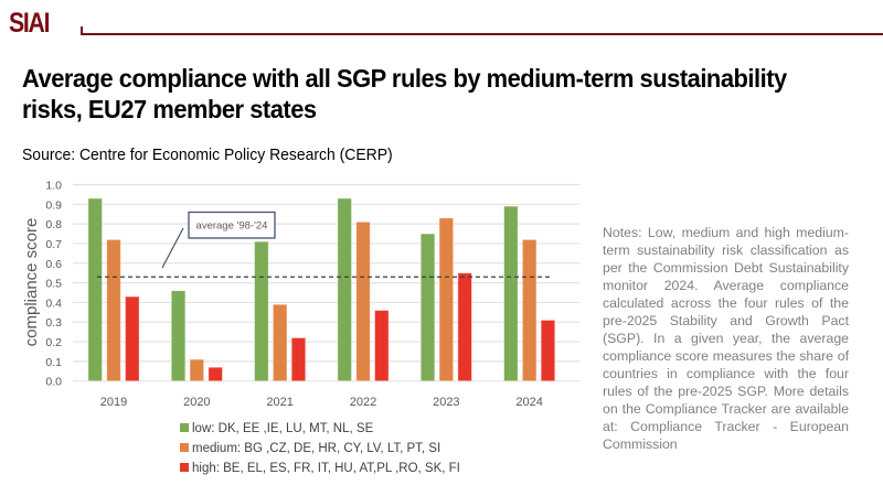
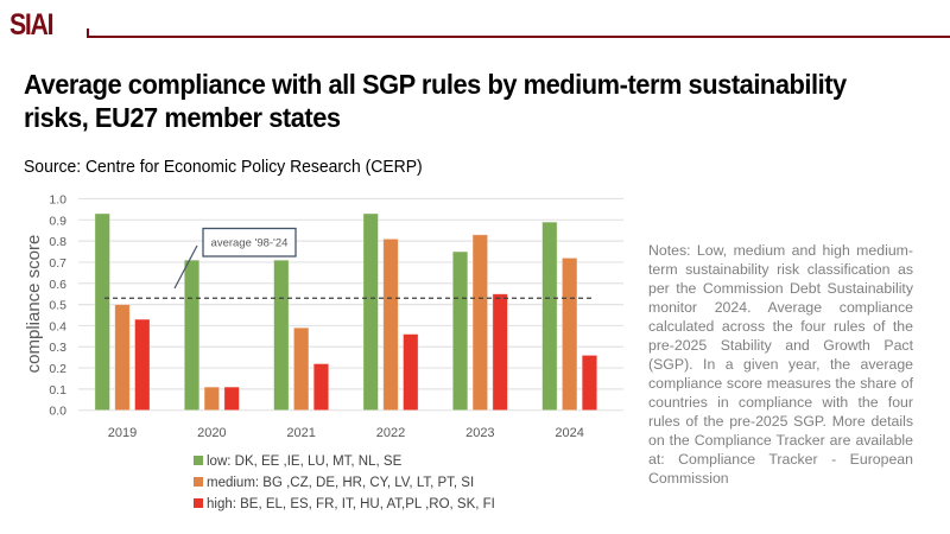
medium: BG ,CZ, DE, HR, CY, LV, LT, PT, SI/2019: 0.72 -> 0.50
low: DK, EE ,IE, LU, MT, NL, SE/2020: 0.46 -> 0.71
high: BE, EL, ES, FR, IT, HU, AT,PL ,RO, SK, FI/2020: 0.07 -> 0.11
high: BE, EL, ES, FR, IT, HU, AT,PL ,RO, SK, FI/2024: 0.31 -> 0.26
